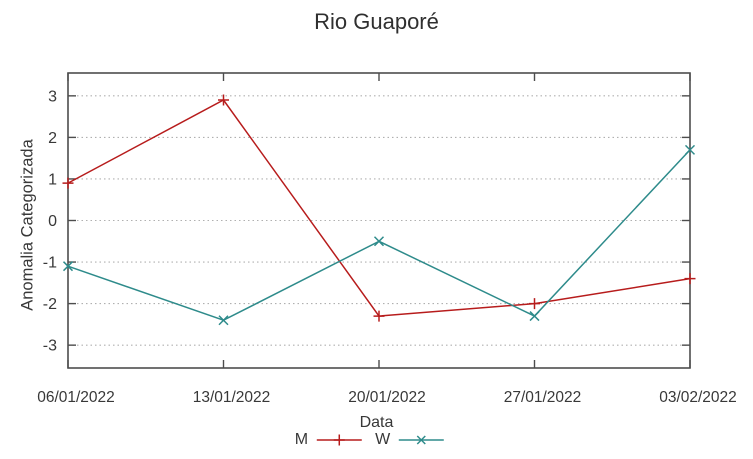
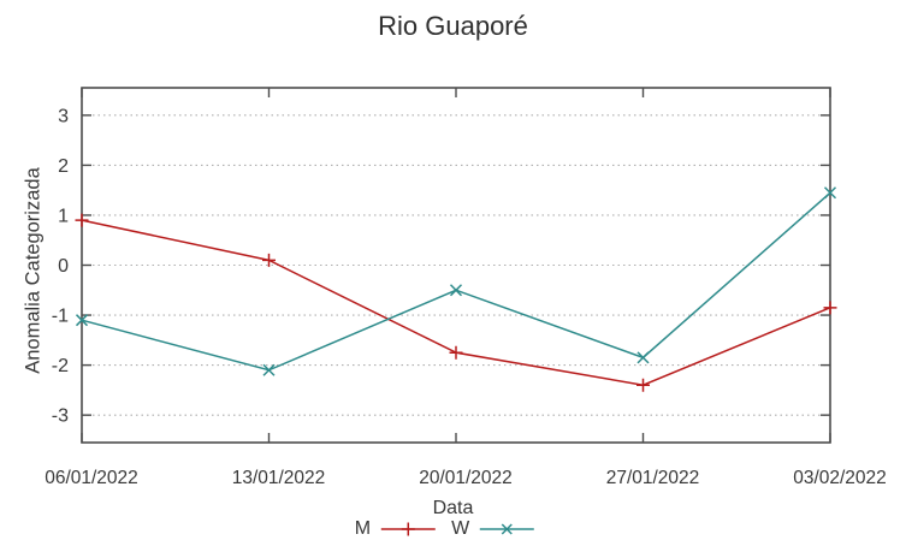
M/13/01/2022: 2.9 -> 0.1
W/13/01/2022: -2.4 -> -2.1
M/20/01/2022: -2.3 -> -1.8
M/27/01/2022: -2.0 -> -2.4
W/27/01/2022: -2.3 -> -1.9
M/03/02/2022: -1.4 -> -0.8
W/03/02/2022: 1.7 -> 1.4
